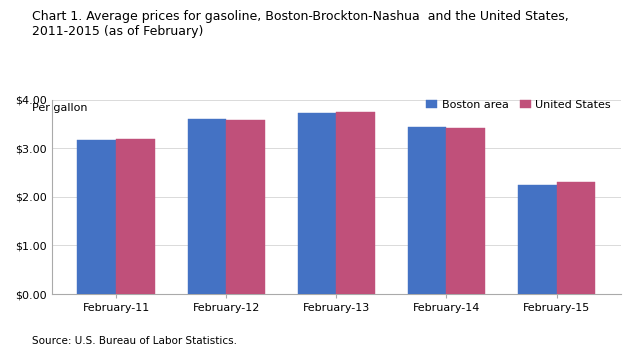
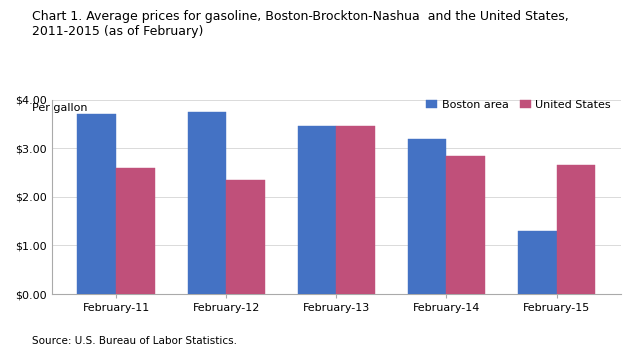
Boston area/February-11: $3.18 -> $3.70
United States/February-11: $3.20 -> $2.60
Boston area/February-12: $3.60 -> $3.75
United States/February-12: $3.59 -> $2.35
Boston area/February-13: $3.73 -> $3.45
United States/February-13: $3.75 -> $3.45
Boston area/February-14: $3.44 -> $3.20
United States/February-14: $3.42 -> $2.85
Boston area/February-15: $2.25 -> $1.30
United States/February-15: $2.30 -> $2.65
